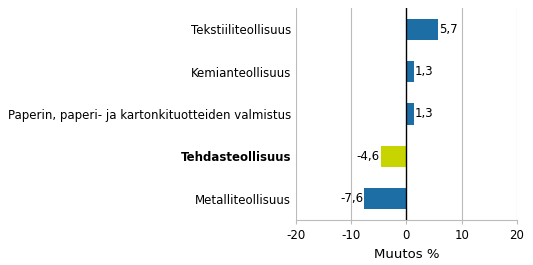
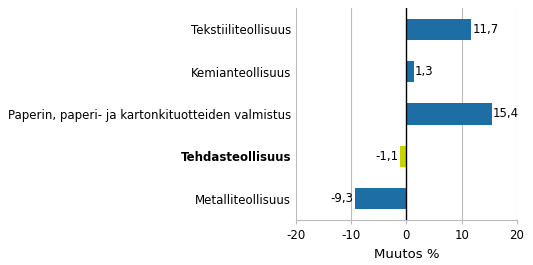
Tekstiiliteollisuus: 5,7 -> 11,7
Paperin, paperi- ja kartonkituotteiden valmistus: 1,3 -> 15,4
Tehdasteollisuus: -4,6 -> -1,1
Metalliteollisuus: -7,6 -> -9,3
